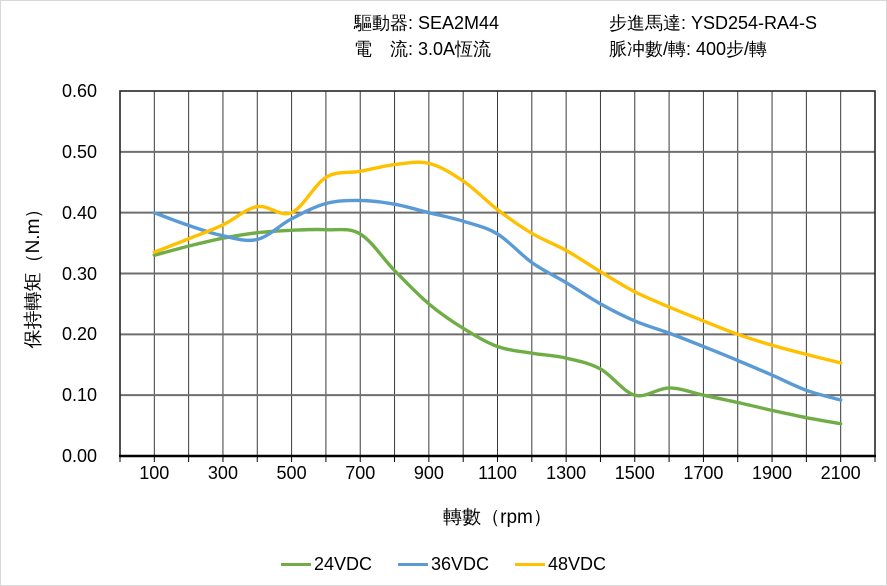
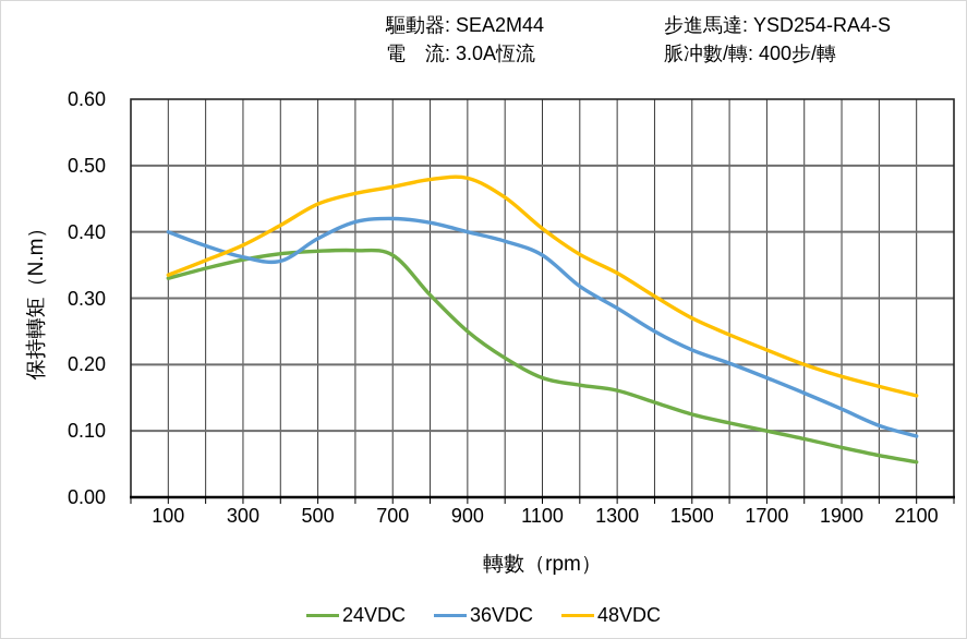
48VDC/500: 0.40 -> 0.44
24VDC/1500: 0.10 -> 0.12
